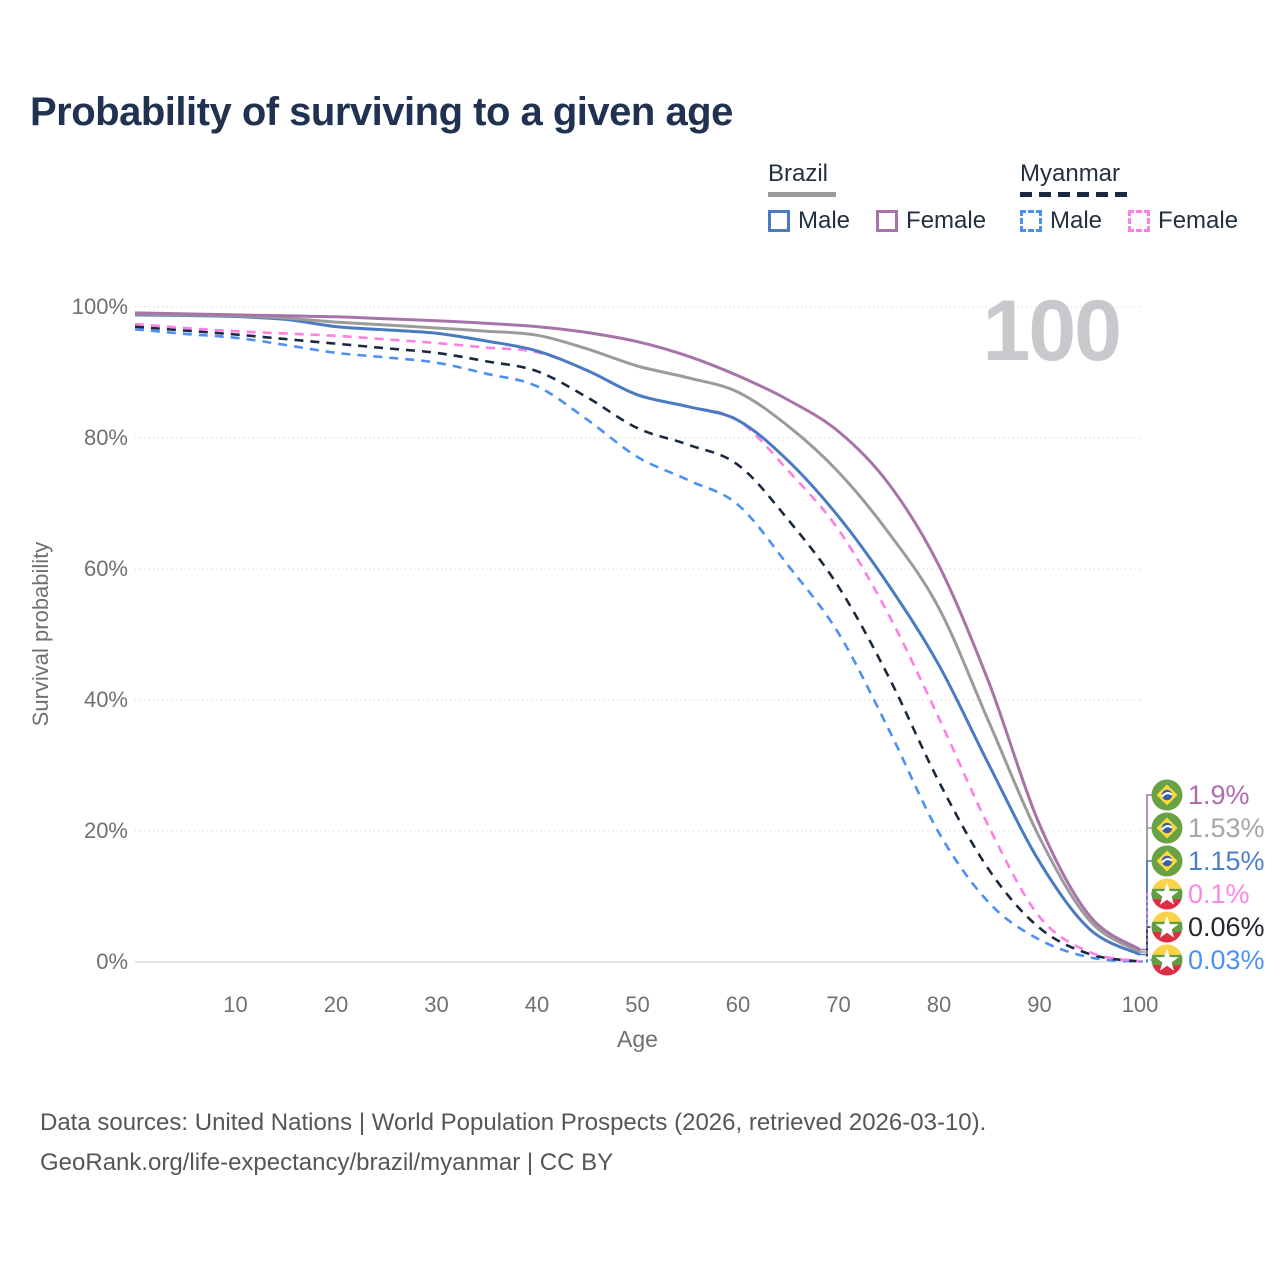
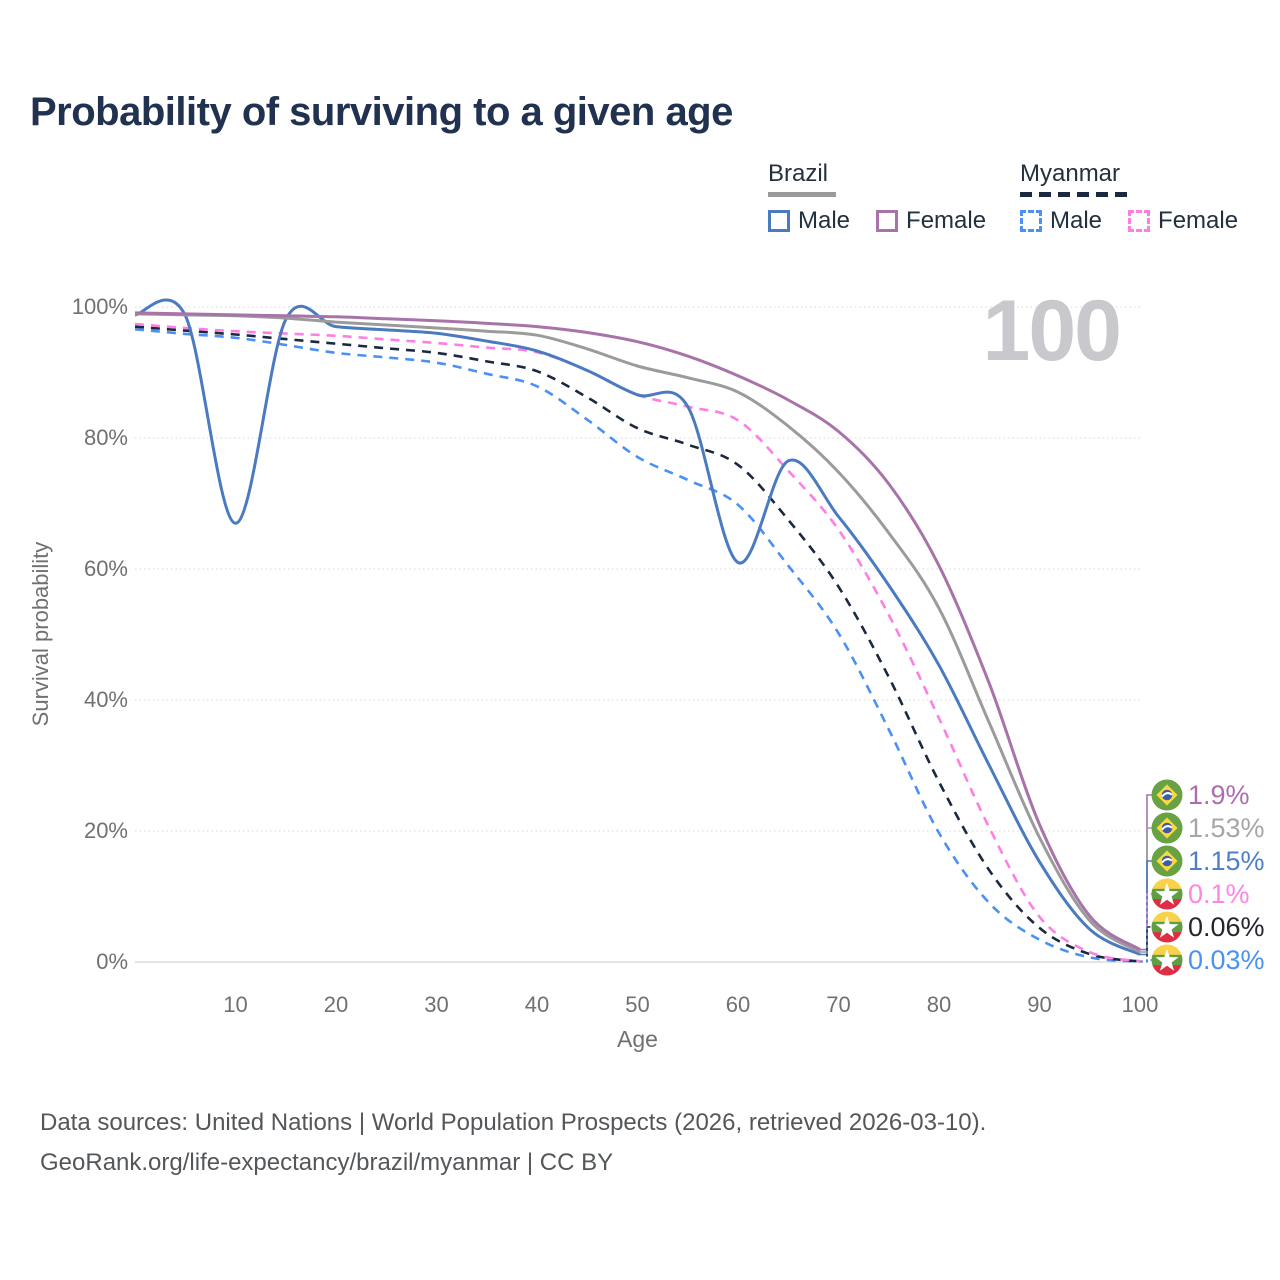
Brazil Male/10: 99% -> 67%
Brazil Male/60: 83% -> 61%
